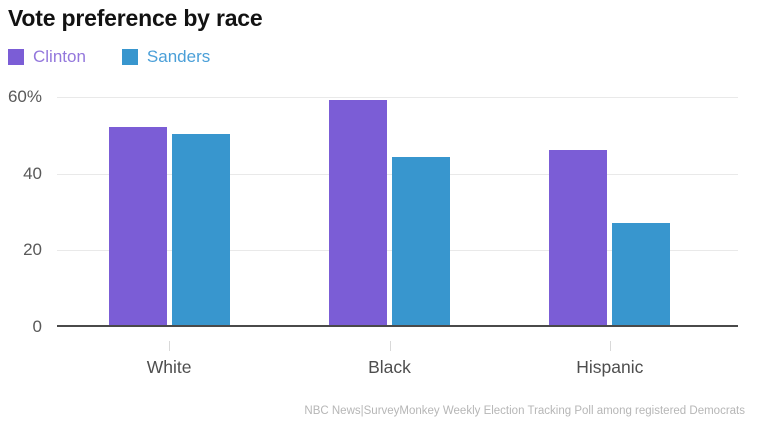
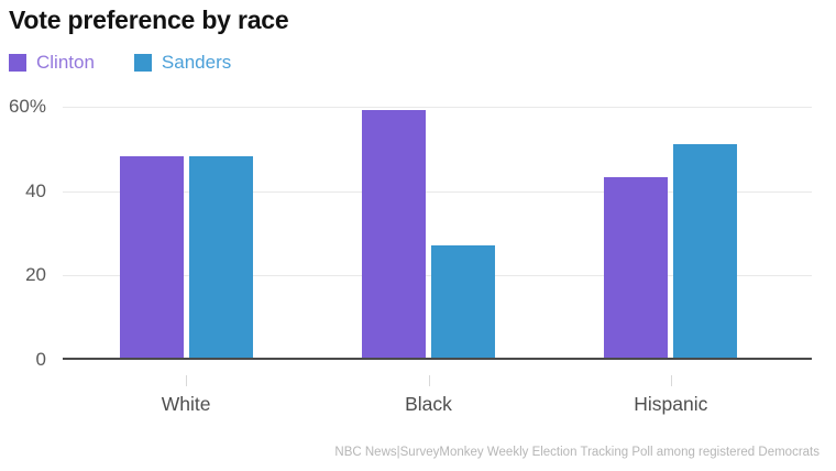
Clinton/White: 52% -> 48%
Sanders/White: 50% -> 48%
Sanders/Black: 44% -> 27%
Clinton/Hispanic: 46% -> 43%
Sanders/Hispanic: 27% -> 51%
